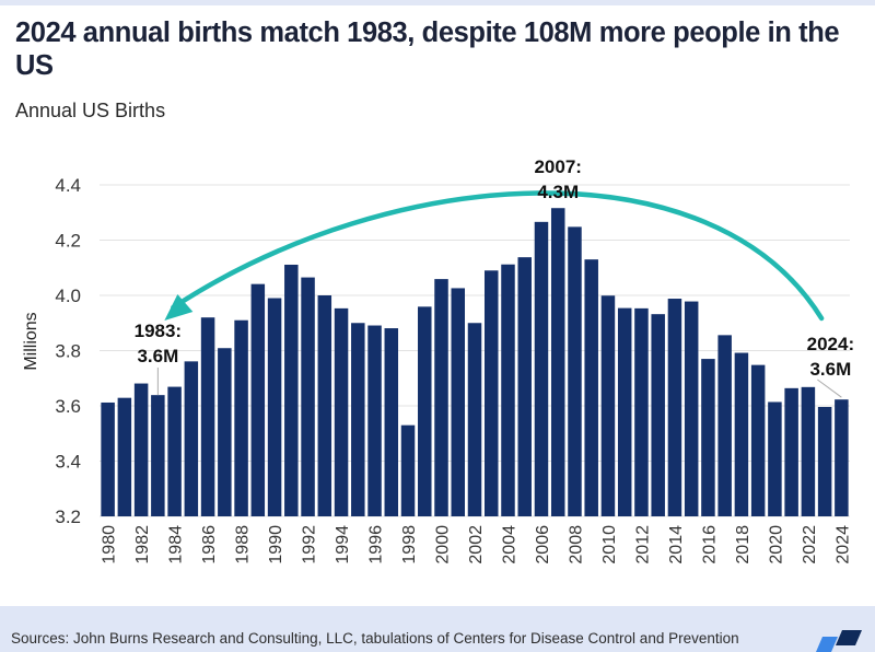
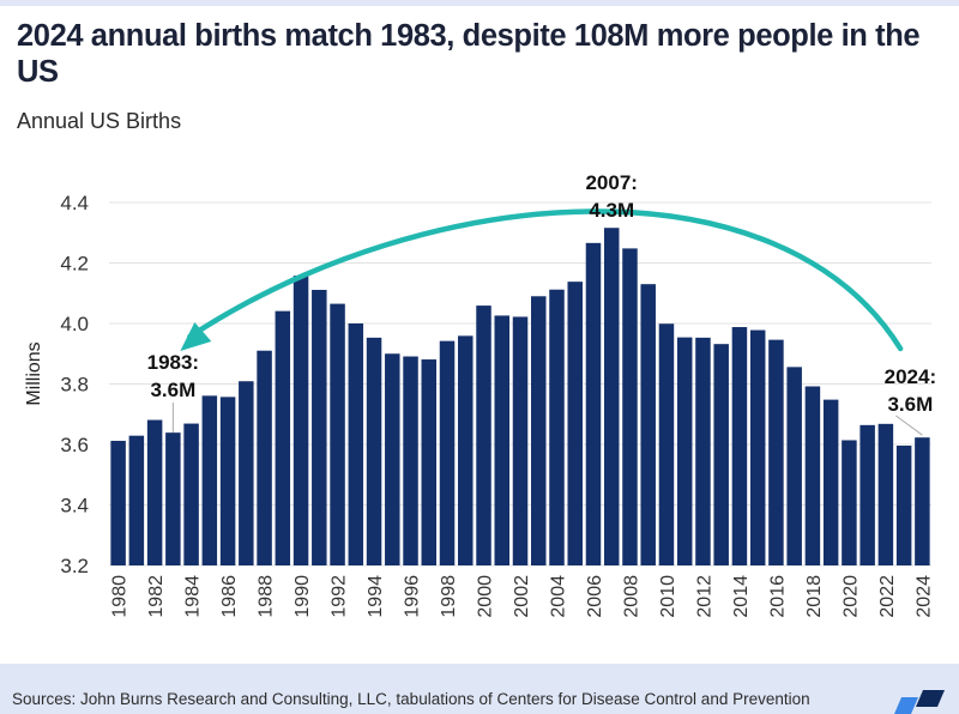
1986: 3.92 -> 3.76
1990: 3.99 -> 4.16
1998: 3.53 -> 3.94
2002: 3.90 -> 4.02
2016: 3.77 -> 3.95
